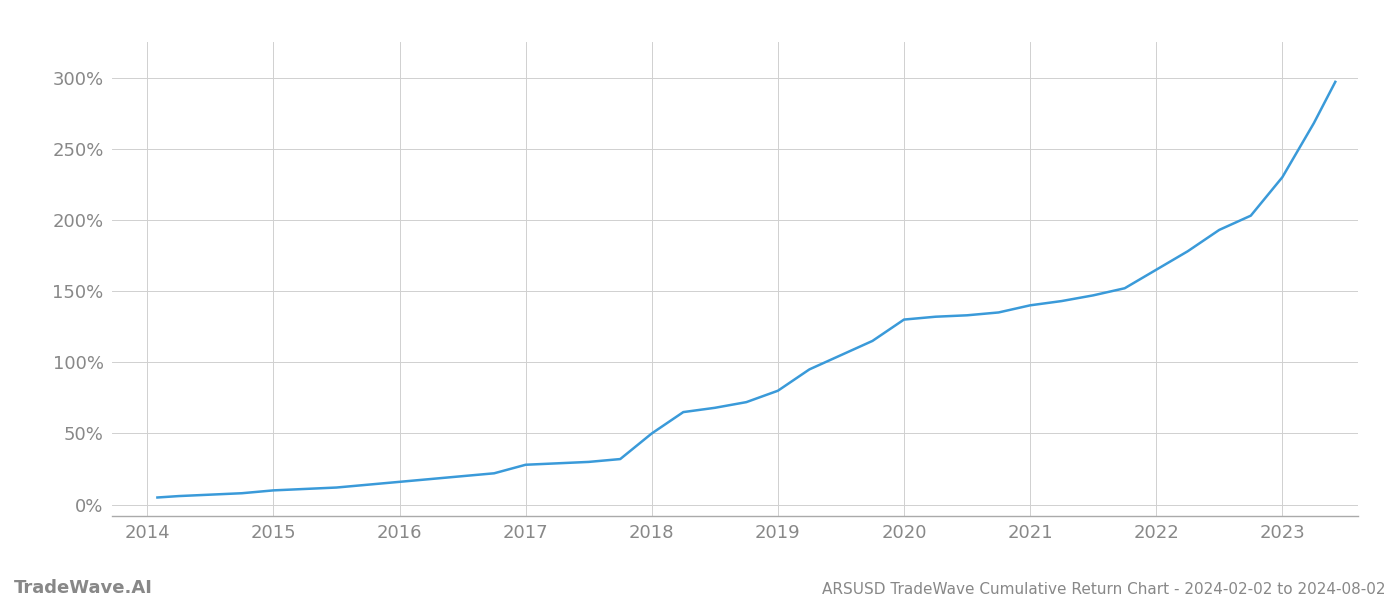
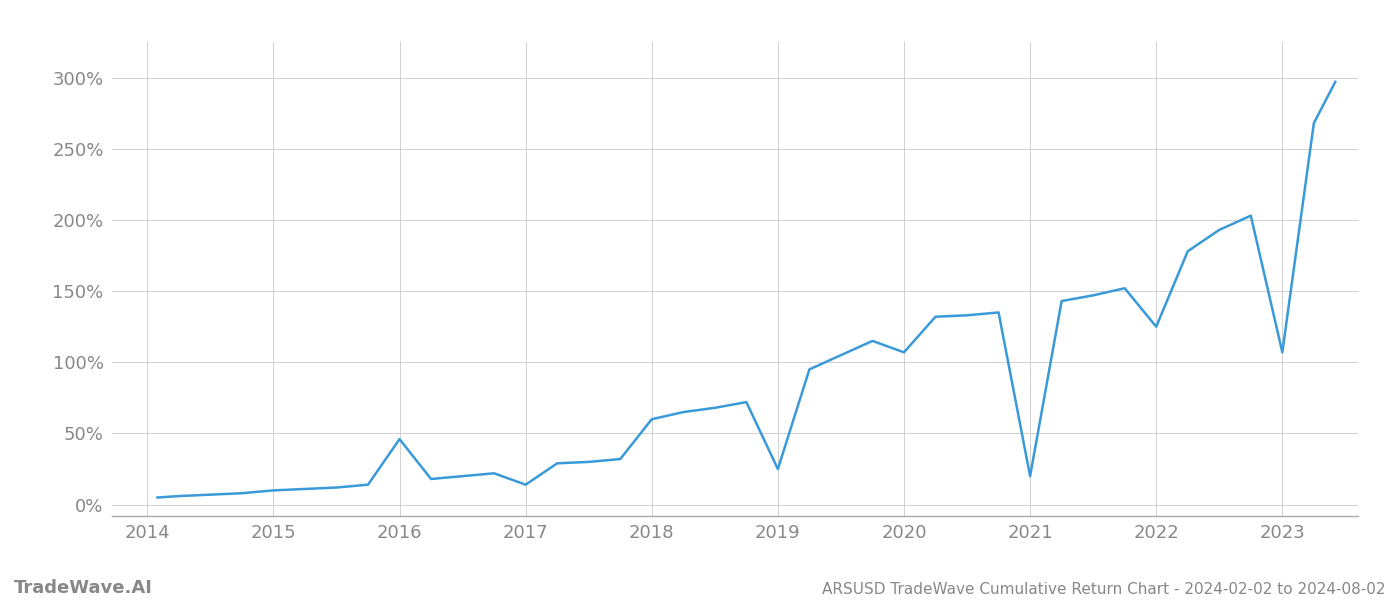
2016: 16% -> 46%
2017: 28% -> 14%
2018: 50% -> 60%
2019: 80% -> 25%
2020: 130% -> 107%
2021: 140% -> 20%
2022: 165% -> 125%
2023: 230% -> 107%
